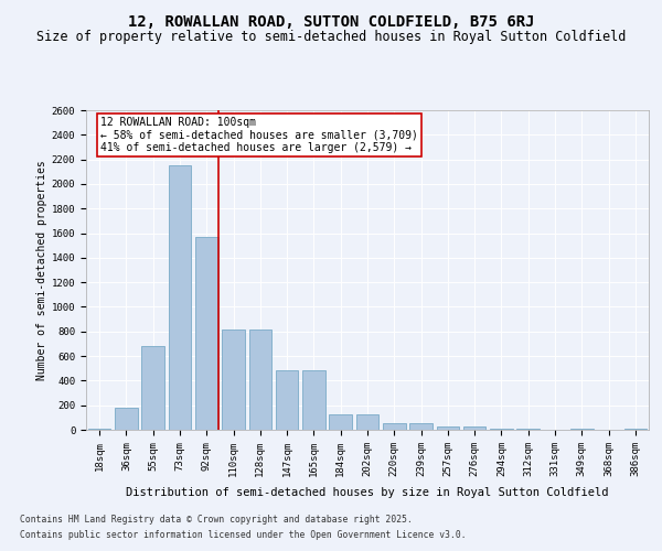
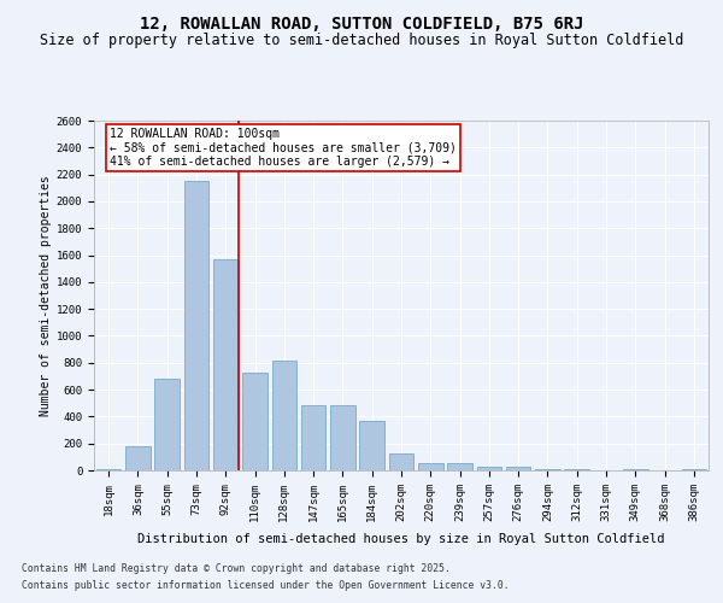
110sqm: 820 -> 730
184sqm: 130 -> 370
